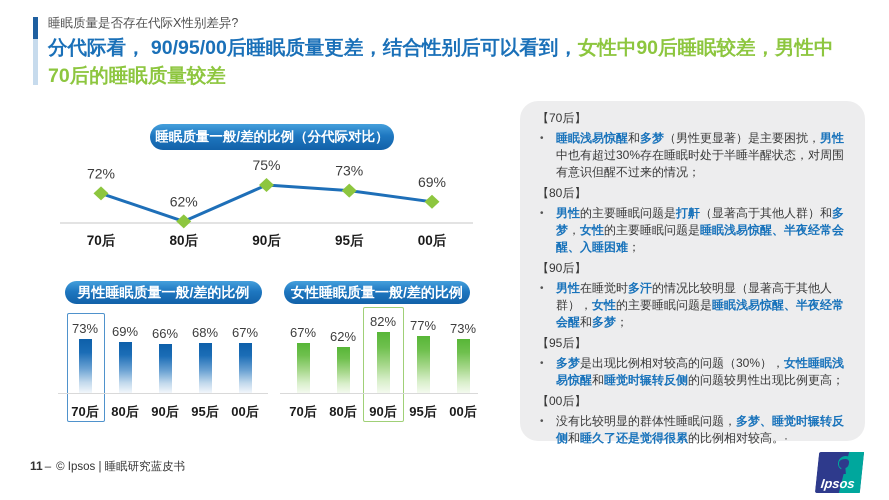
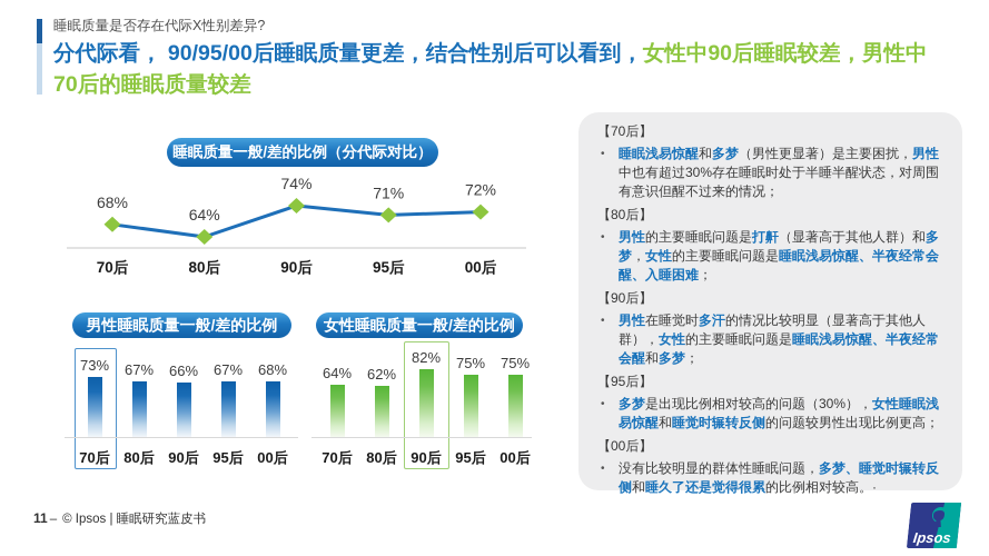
睡眠质量一般/差的比例（分代际对比）/70后: 72% -> 68%
睡眠质量一般/差的比例（分代际对比）/80后: 62% -> 64%
睡眠质量一般/差的比例（分代际对比）/90后: 75% -> 74%
睡眠质量一般/差的比例（分代际对比）/95后: 73% -> 71%
睡眠质量一般/差的比例（分代际对比）/00后: 69% -> 72%
男性睡眠质量一般/差的比例/80后: 69% -> 67%
男性睡眠质量一般/差的比例/95后: 68% -> 67%
男性睡眠质量一般/差的比例/00后: 67% -> 68%
女性睡眠质量一般/差的比例/70后: 67% -> 64%
女性睡眠质量一般/差的比例/95后: 77% -> 75%
女性睡眠质量一般/差的比例/00后: 73% -> 75%
